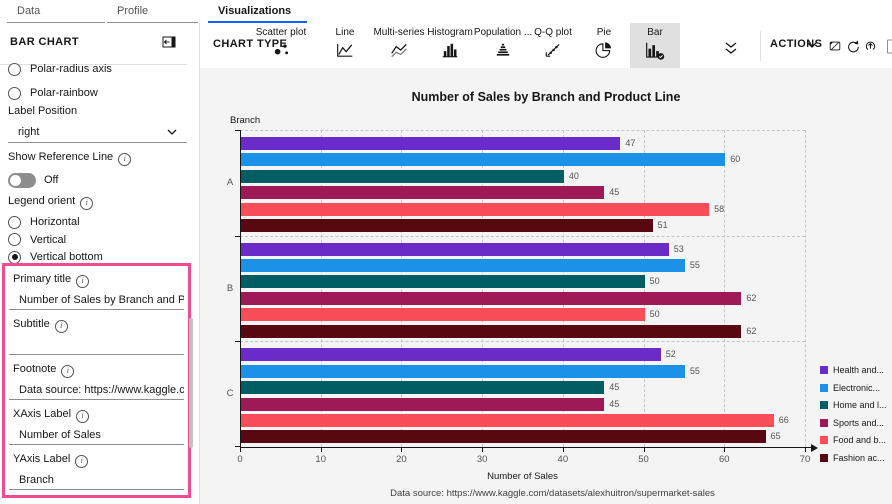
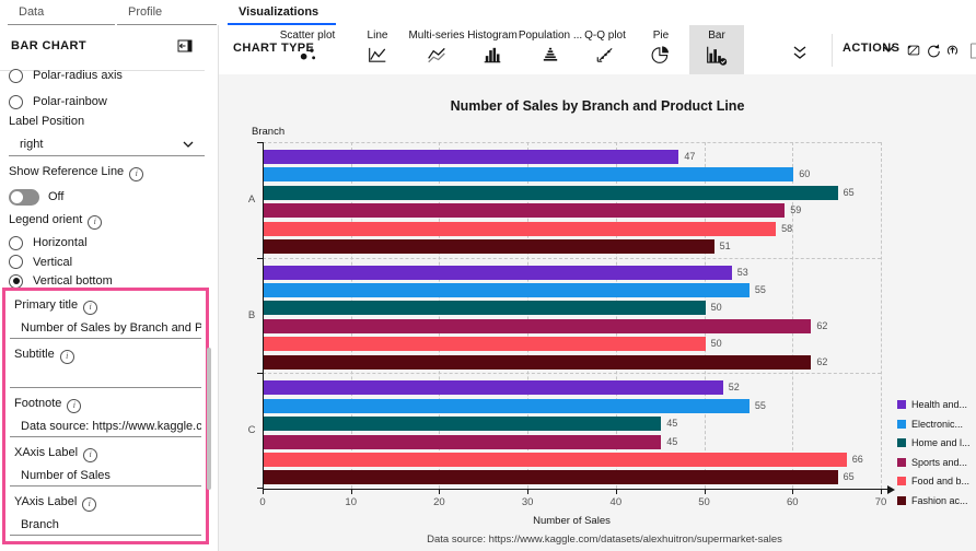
Home and l.../A: 40 -> 65
Sports and.../A: 45 -> 59
